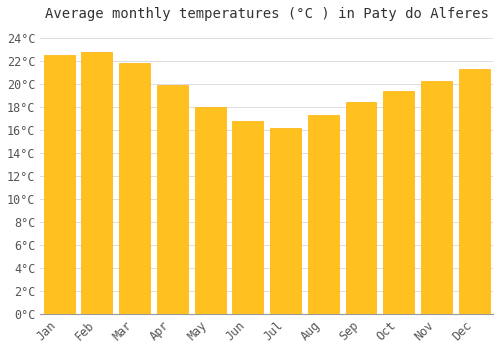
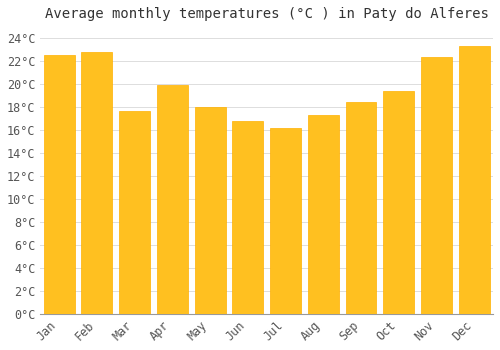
Mar: 21.8°C -> 17.6°C
Nov: 20.2°C -> 22.3°C
Dec: 21.3°C -> 23.3°C
